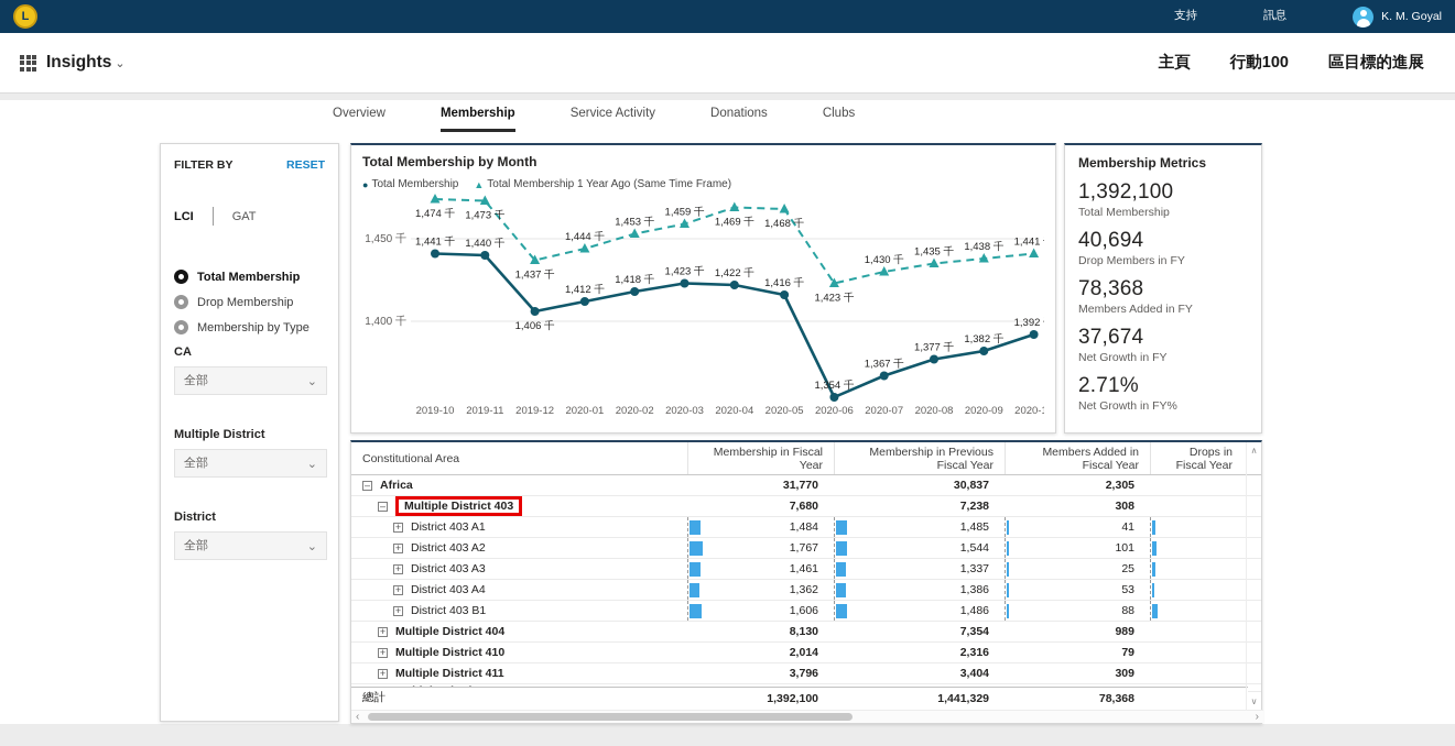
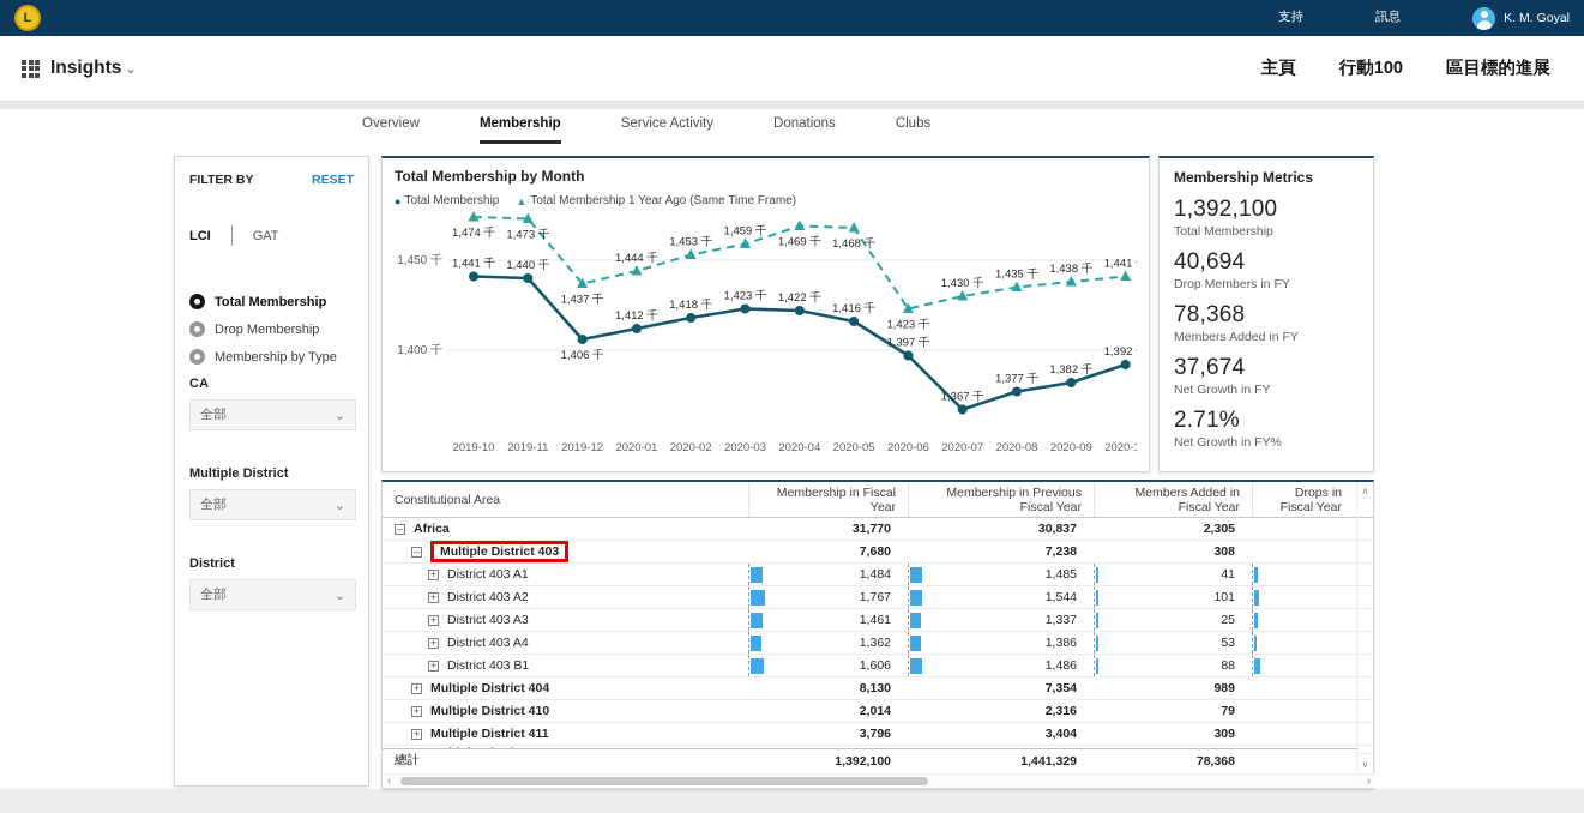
Total Membership/2020-06: 1,354 -> 1,397
